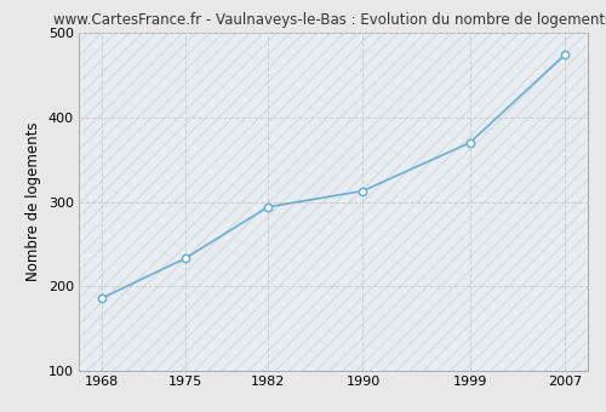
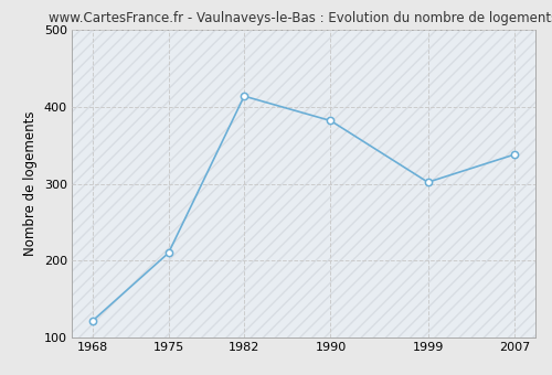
1968: 186 -> 122
1975: 233 -> 210
1982: 294 -> 414
1990: 313 -> 382
1999: 370 -> 302
2007: 474 -> 338
